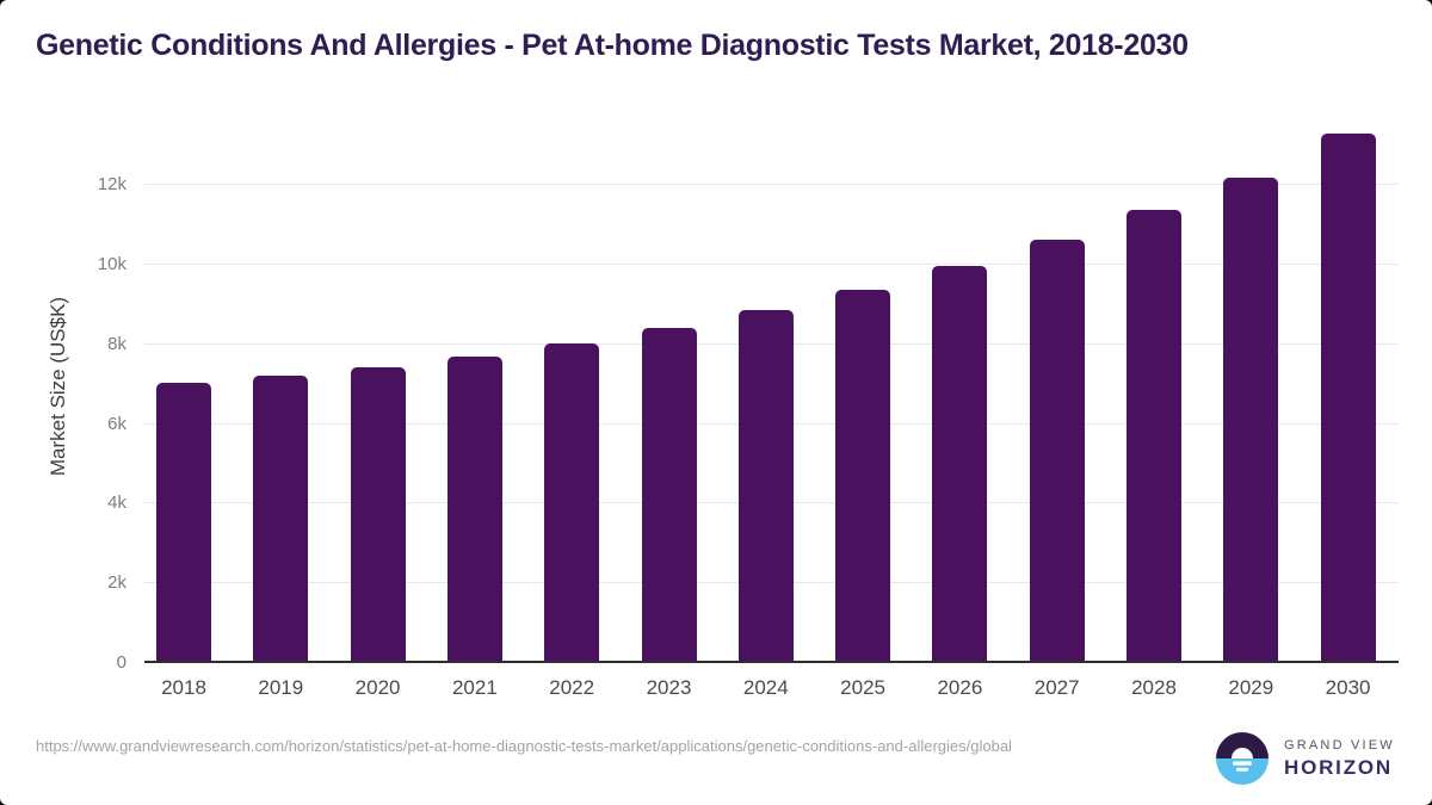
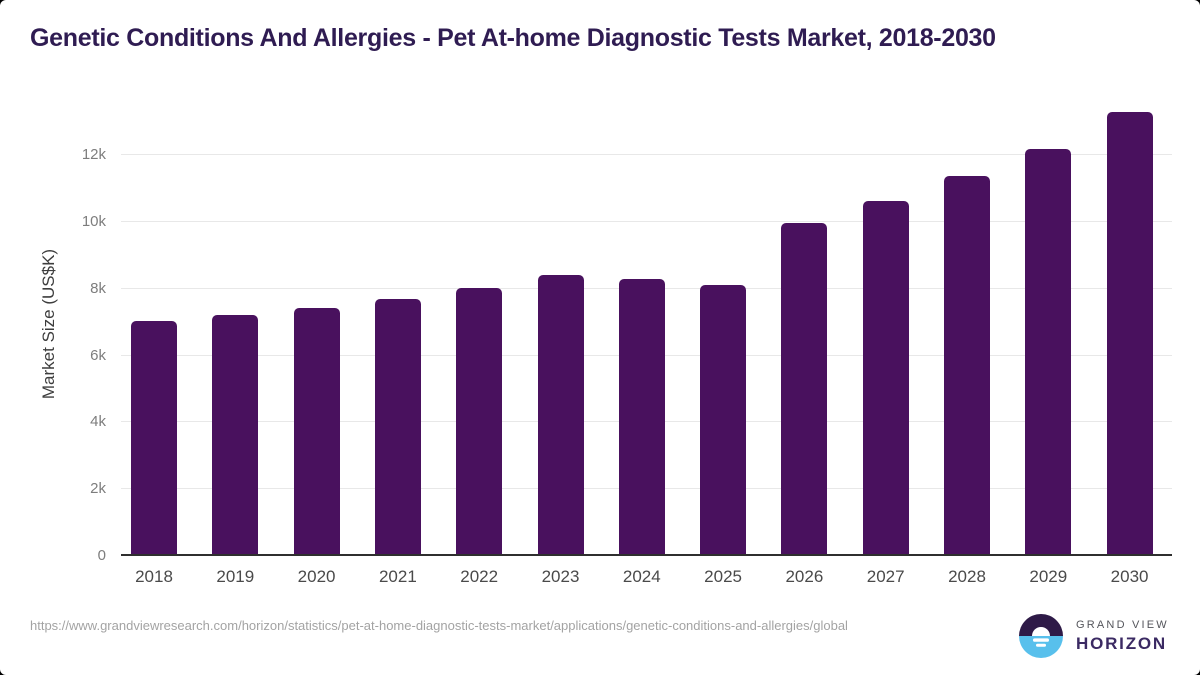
2024: 8.9k -> 8.3k
2025: 9.4k -> 8.1k
